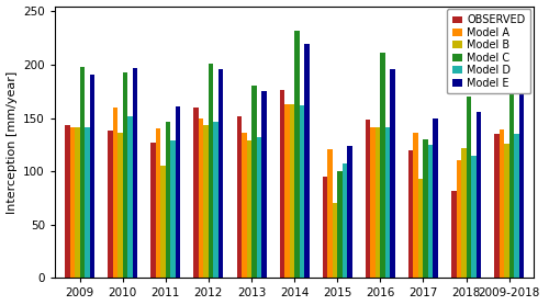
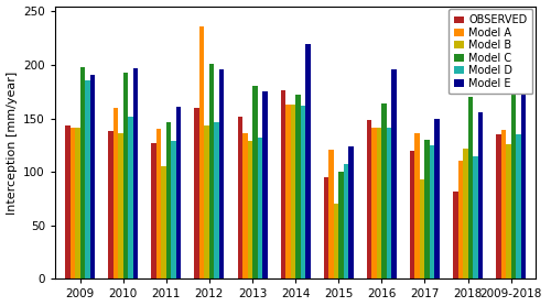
Model D/2009: 141 -> 186
Model A/2012: 150 -> 236
Model C/2014: 232 -> 172
Model C/2016: 211 -> 164
